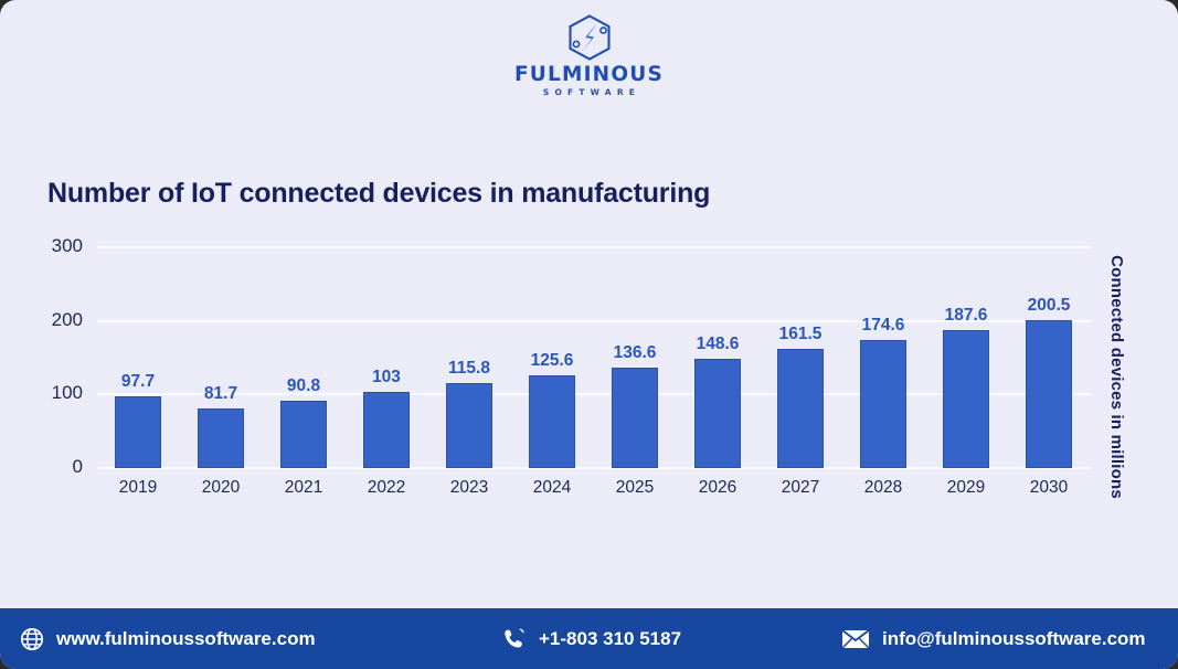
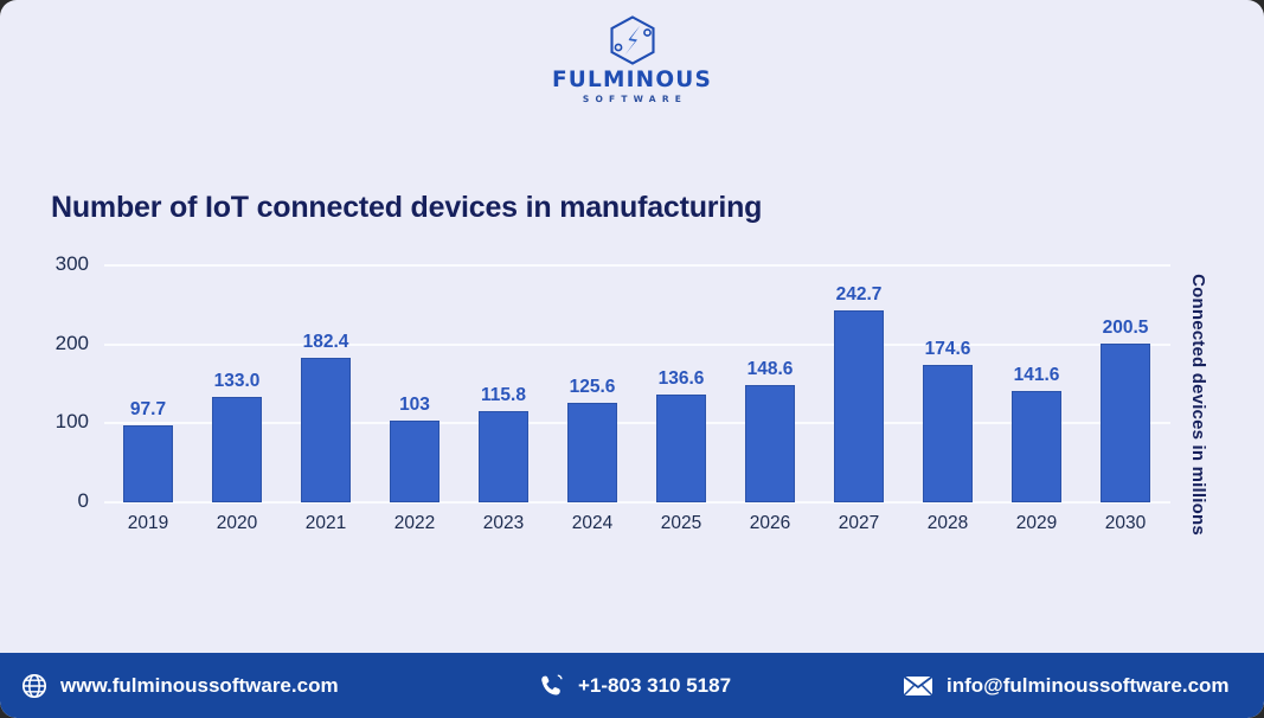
2020: 81.7 -> 133.0
2021: 90.8 -> 182.4
2027: 161.5 -> 242.7
2029: 187.6 -> 141.6
